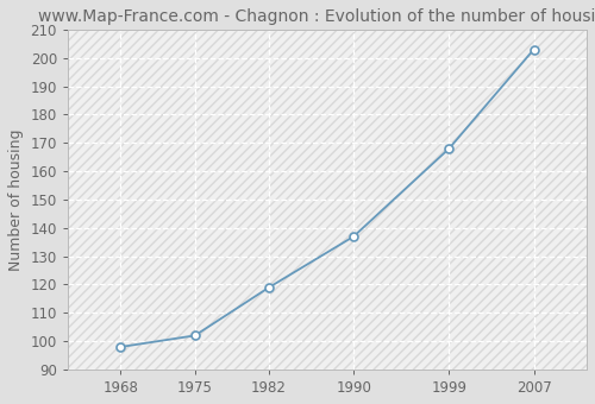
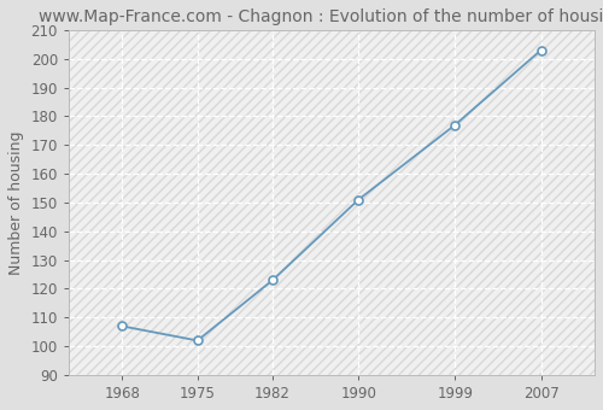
1968: 98 -> 107
1982: 119 -> 123
1990: 137 -> 151
1999: 168 -> 177
